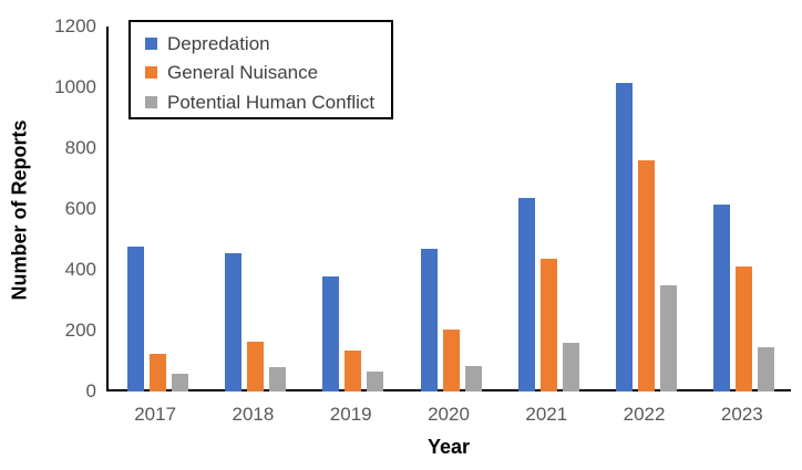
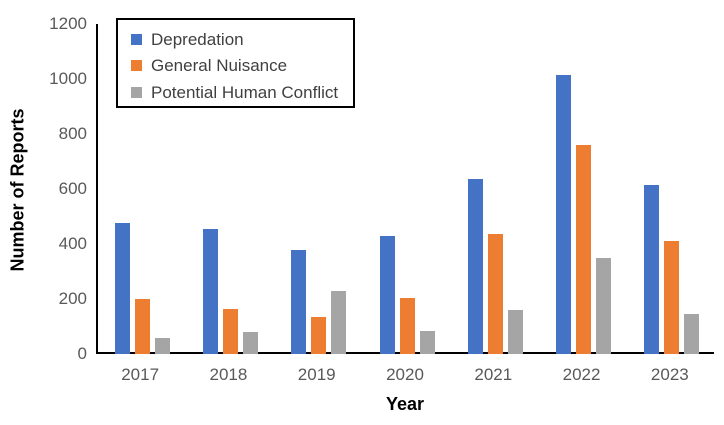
General Nuisance/2017: 120 -> 200
Potential Human Conflict/2019: 60 -> 230
Depredation/2020: 470 -> 430
